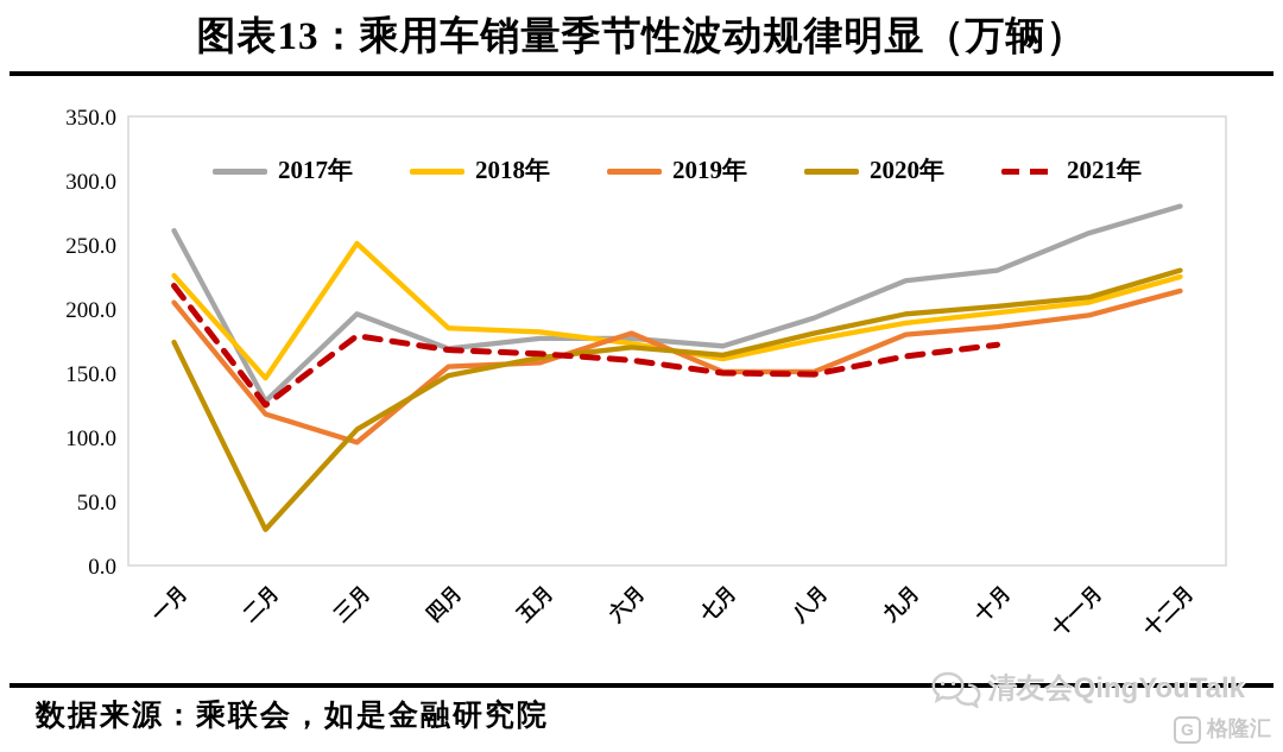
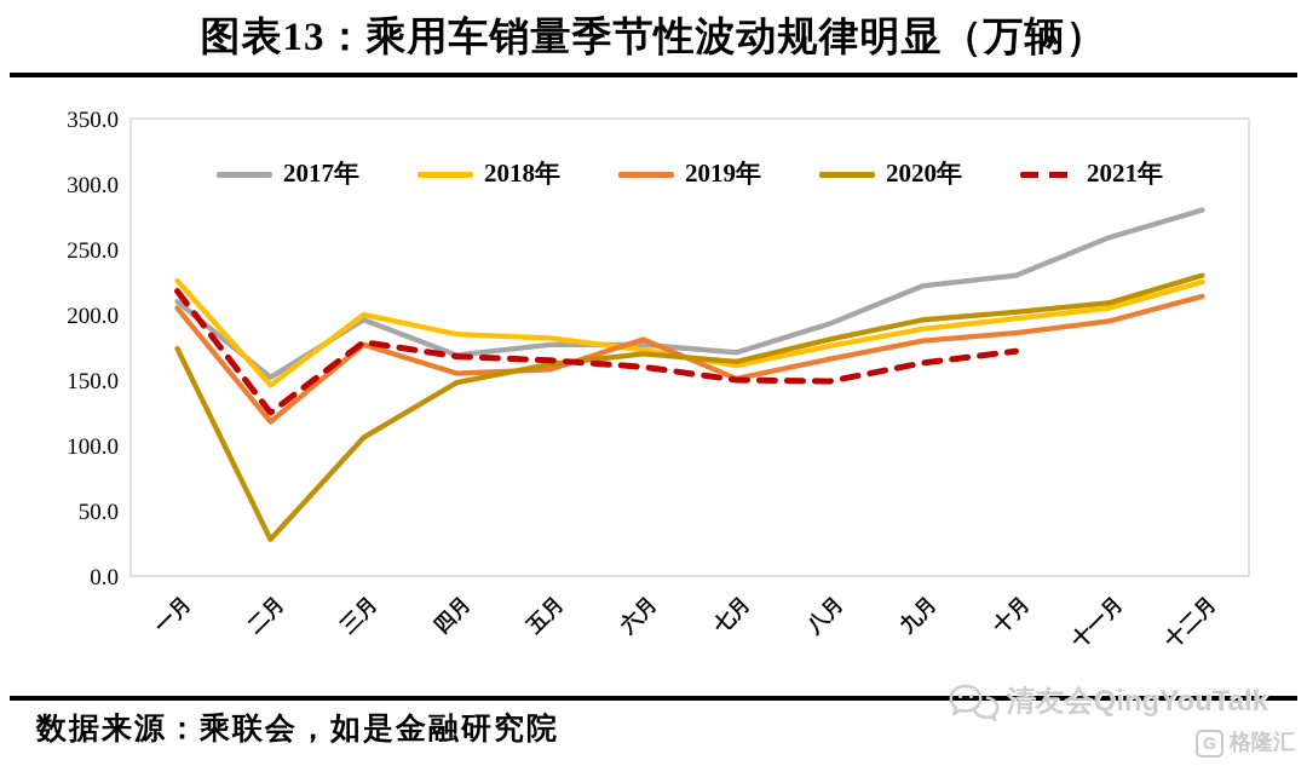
2017年/一月: 261 -> 210
2017年/二月: 128 -> 152
2018年/三月: 251 -> 200
2019年/三月: 96 -> 177
2019年/八月: 151 -> 166
